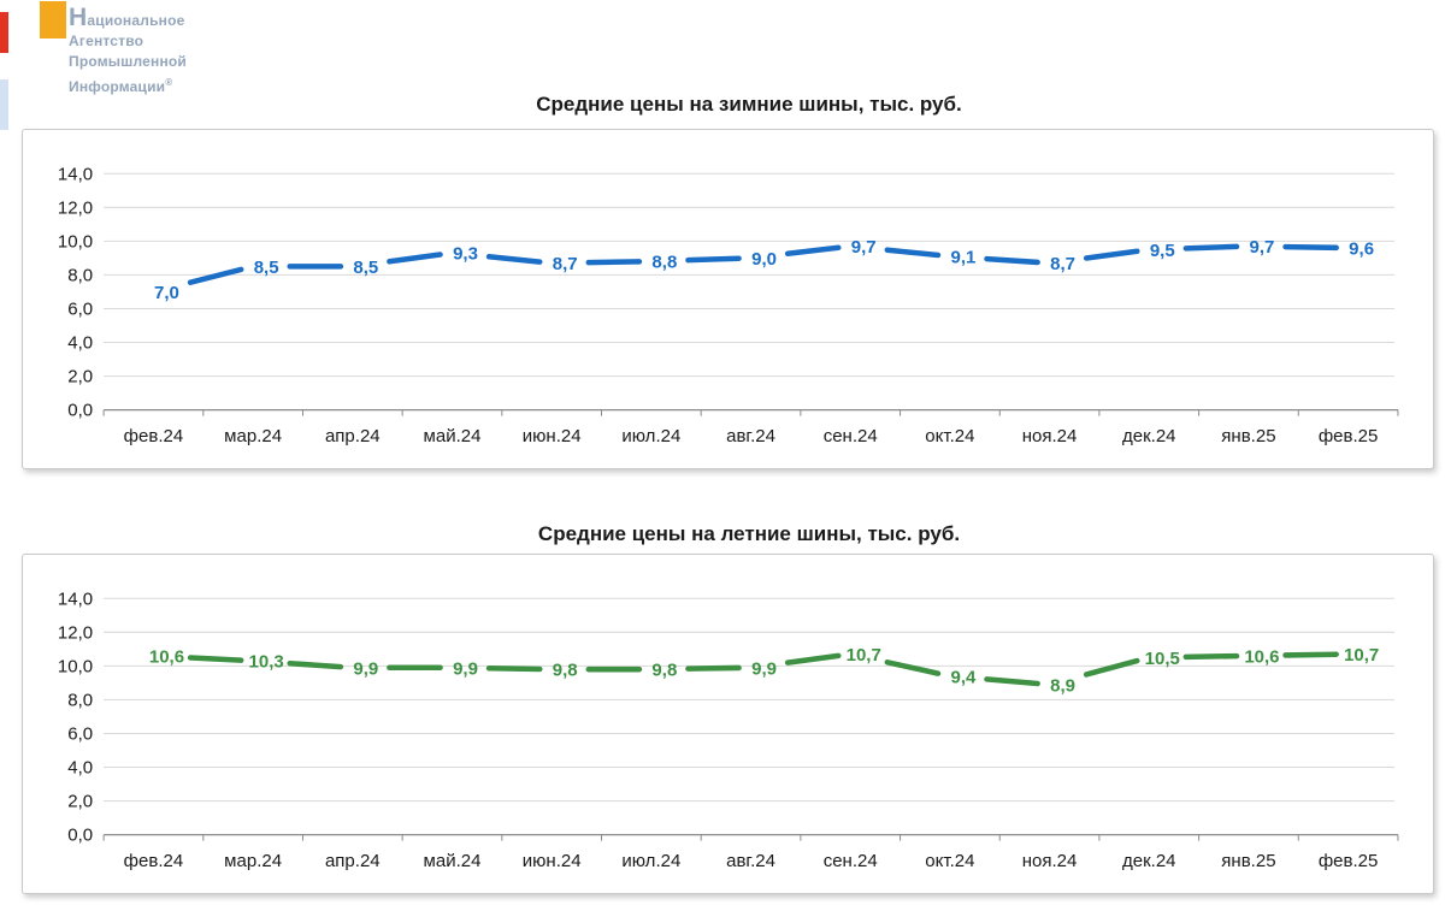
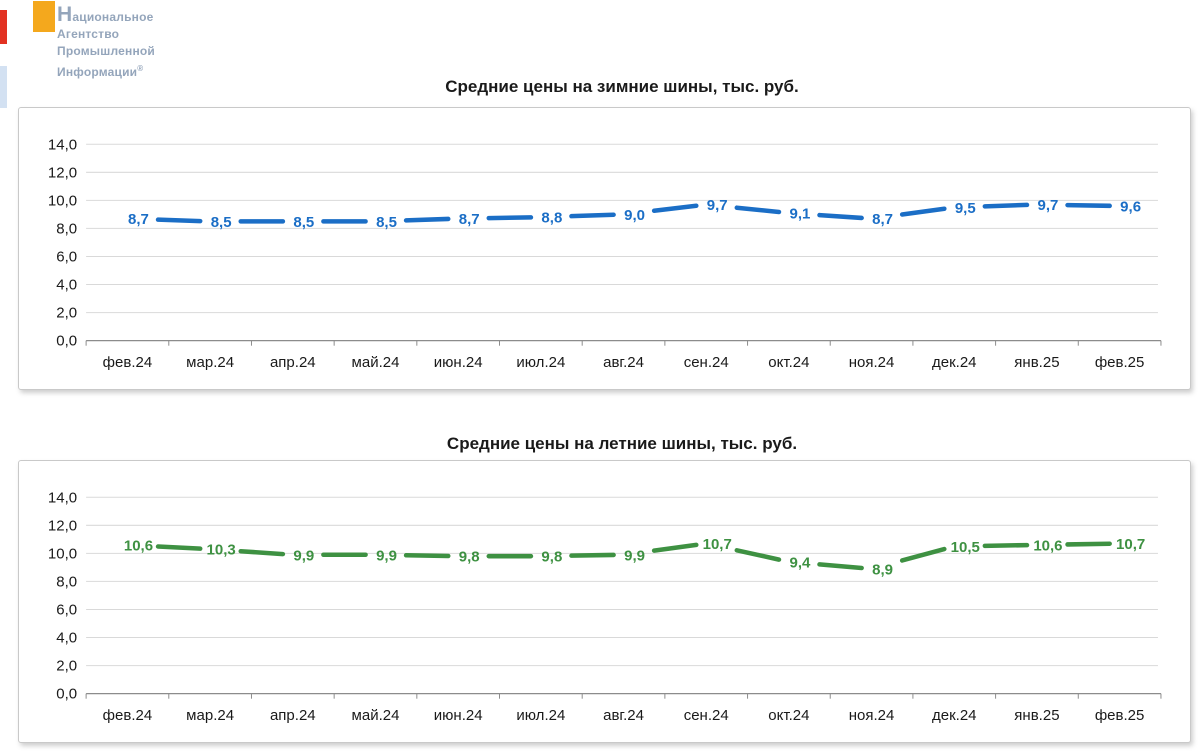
Средние цены на зимние шины, тыс. руб./фев.24: 7,0 -> 8,7
Средние цены на зимние шины, тыс. руб./май.24: 9,3 -> 8,5
